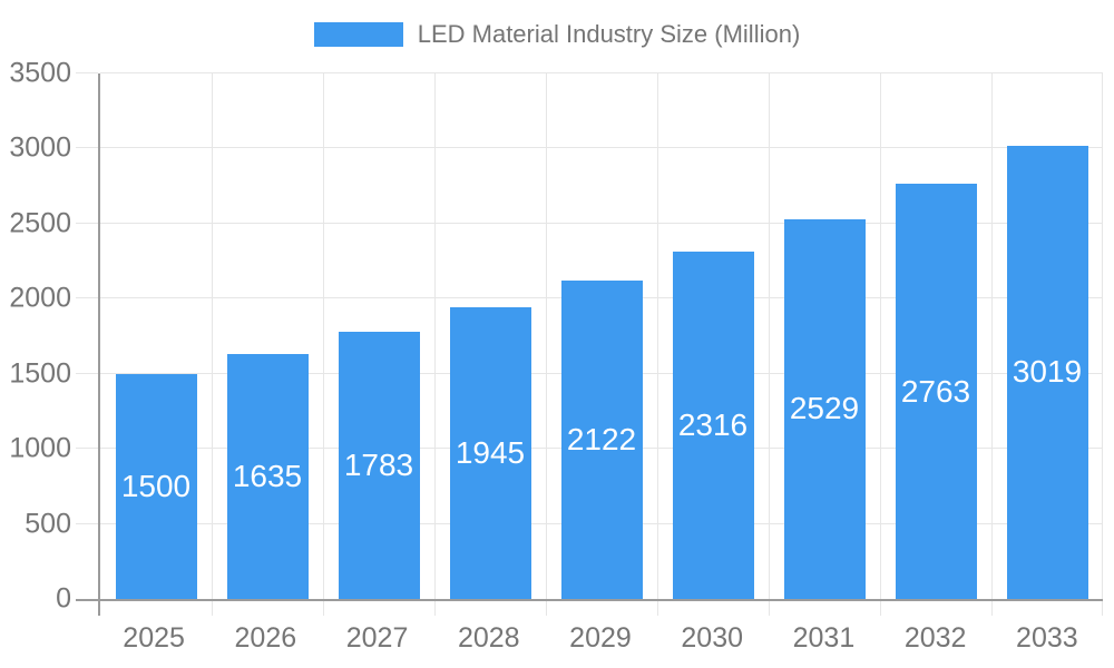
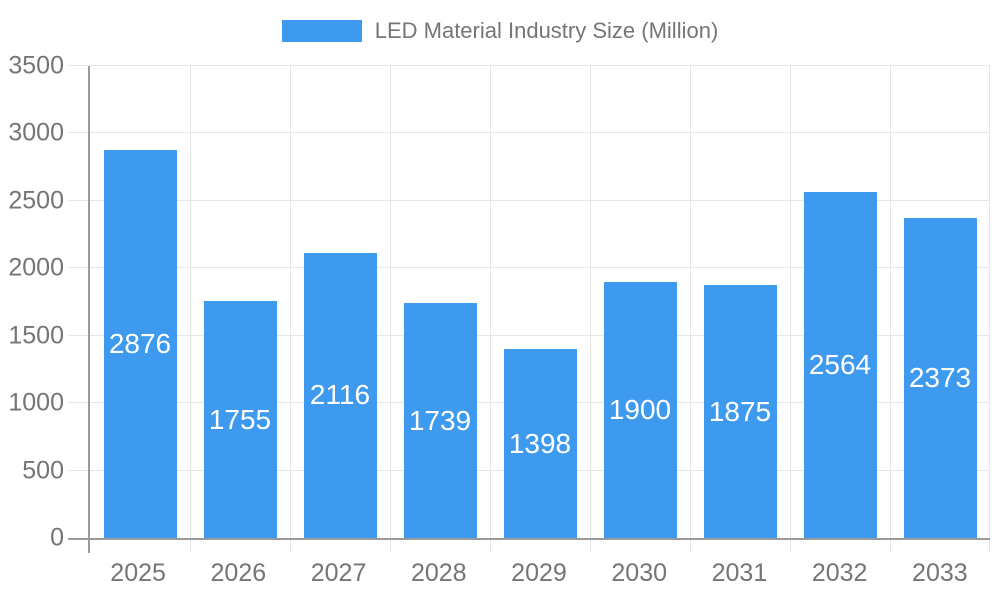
2025: 1500 -> 2876
2026: 1635 -> 1755
2027: 1783 -> 2116
2028: 1945 -> 1739
2029: 2122 -> 1398
2030: 2316 -> 1900
2031: 2529 -> 1875
2032: 2763 -> 2564
2033: 3019 -> 2373
